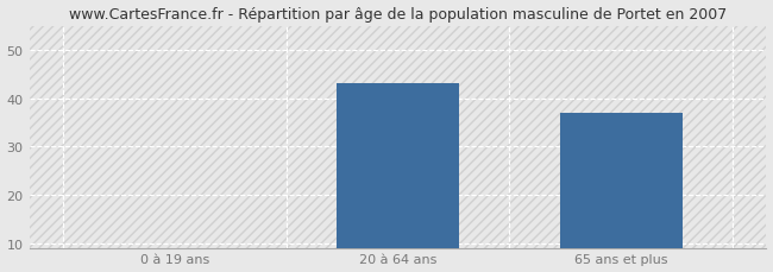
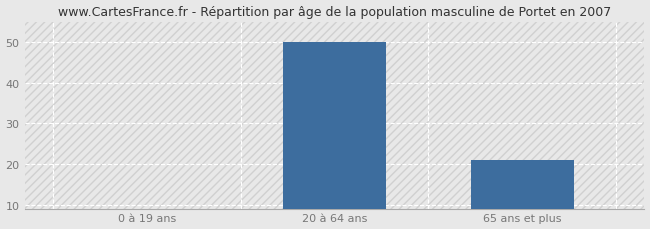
20 à 64 ans: 43 -> 50
65 ans et plus: 37 -> 21
